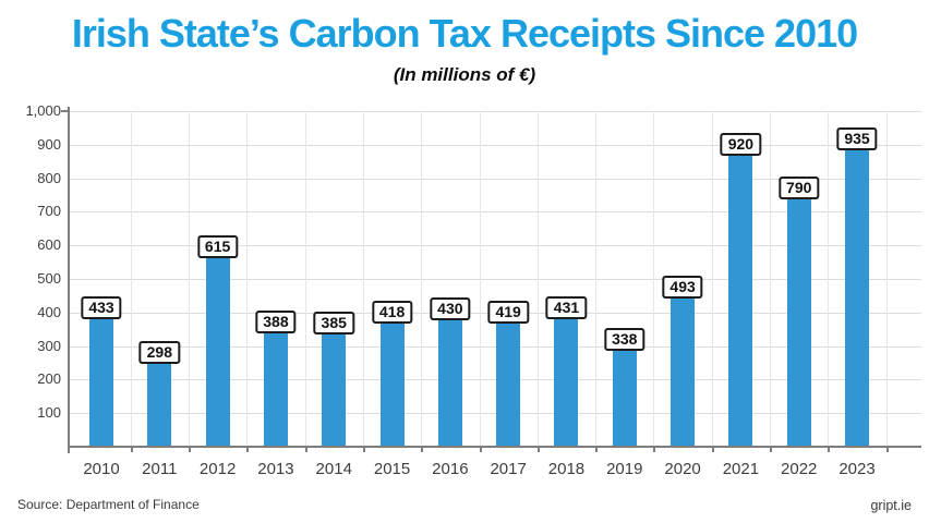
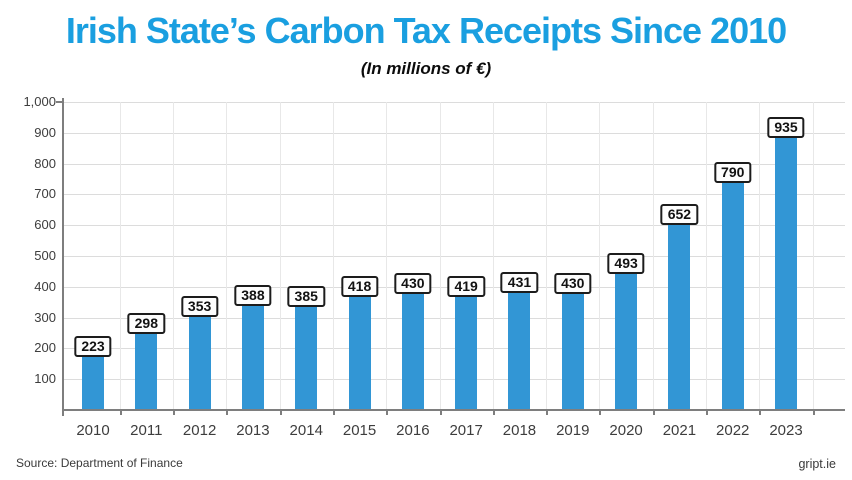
2010: 433 -> 223
2012: 615 -> 353
2019: 338 -> 430
2021: 920 -> 652
